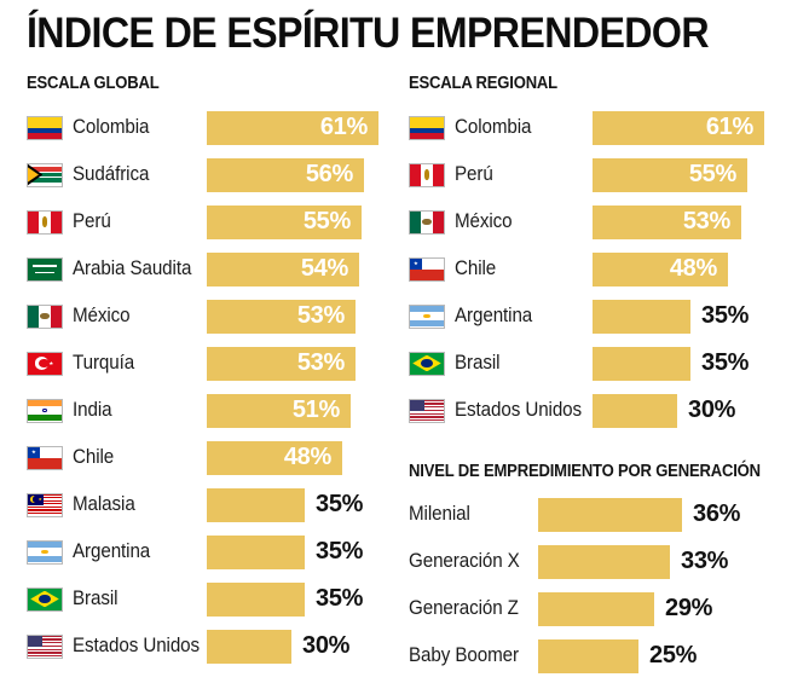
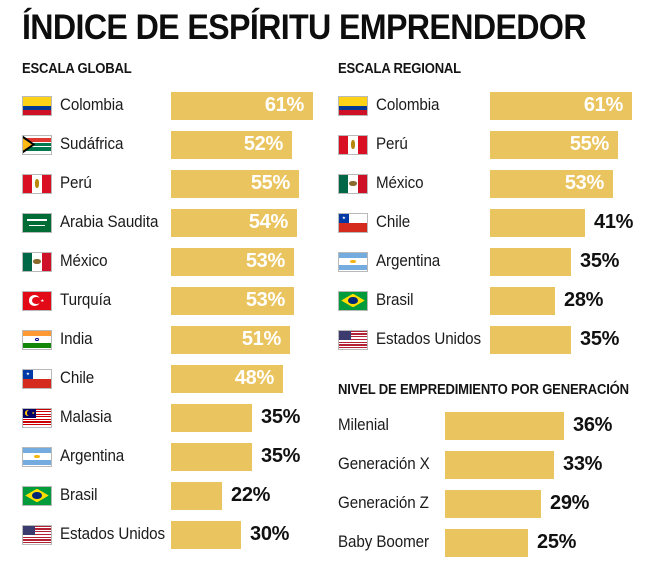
ESCALA GLOBAL/Sudáfrica: 56% -> 52%
ESCALA GLOBAL/Brasil: 35% -> 22%
ESCALA REGIONAL/Chile: 48% -> 41%
ESCALA REGIONAL/Brasil: 35% -> 28%
ESCALA REGIONAL/Estados Unidos: 30% -> 35%
